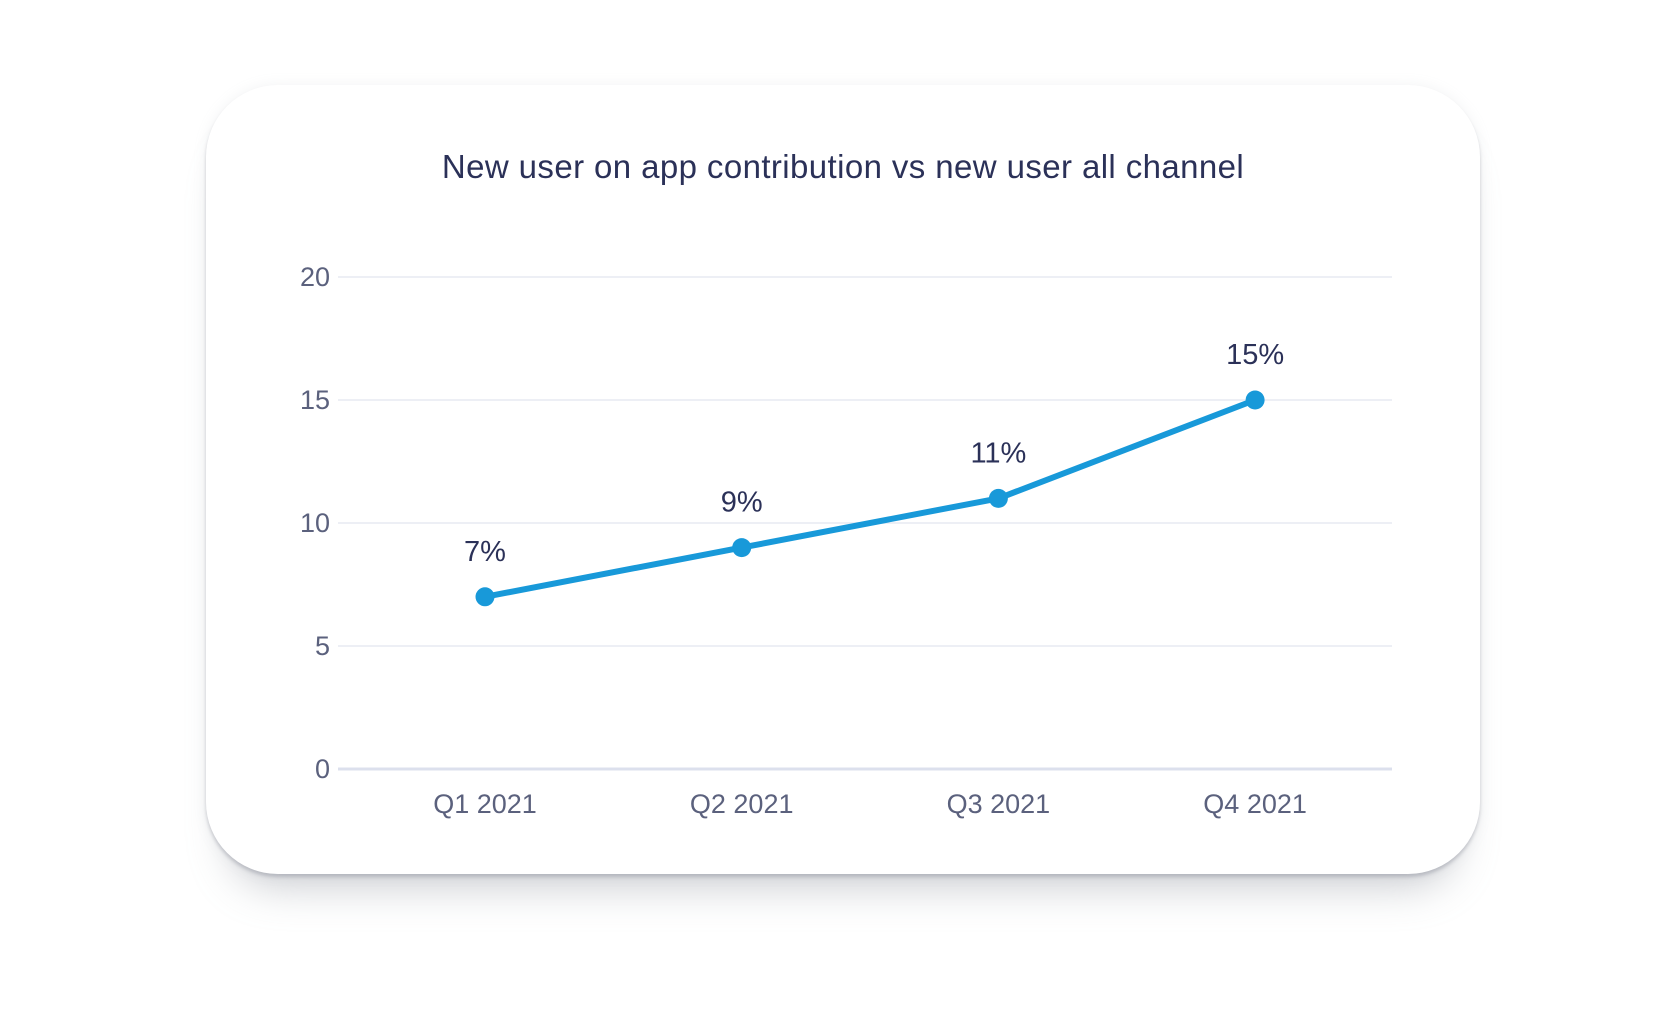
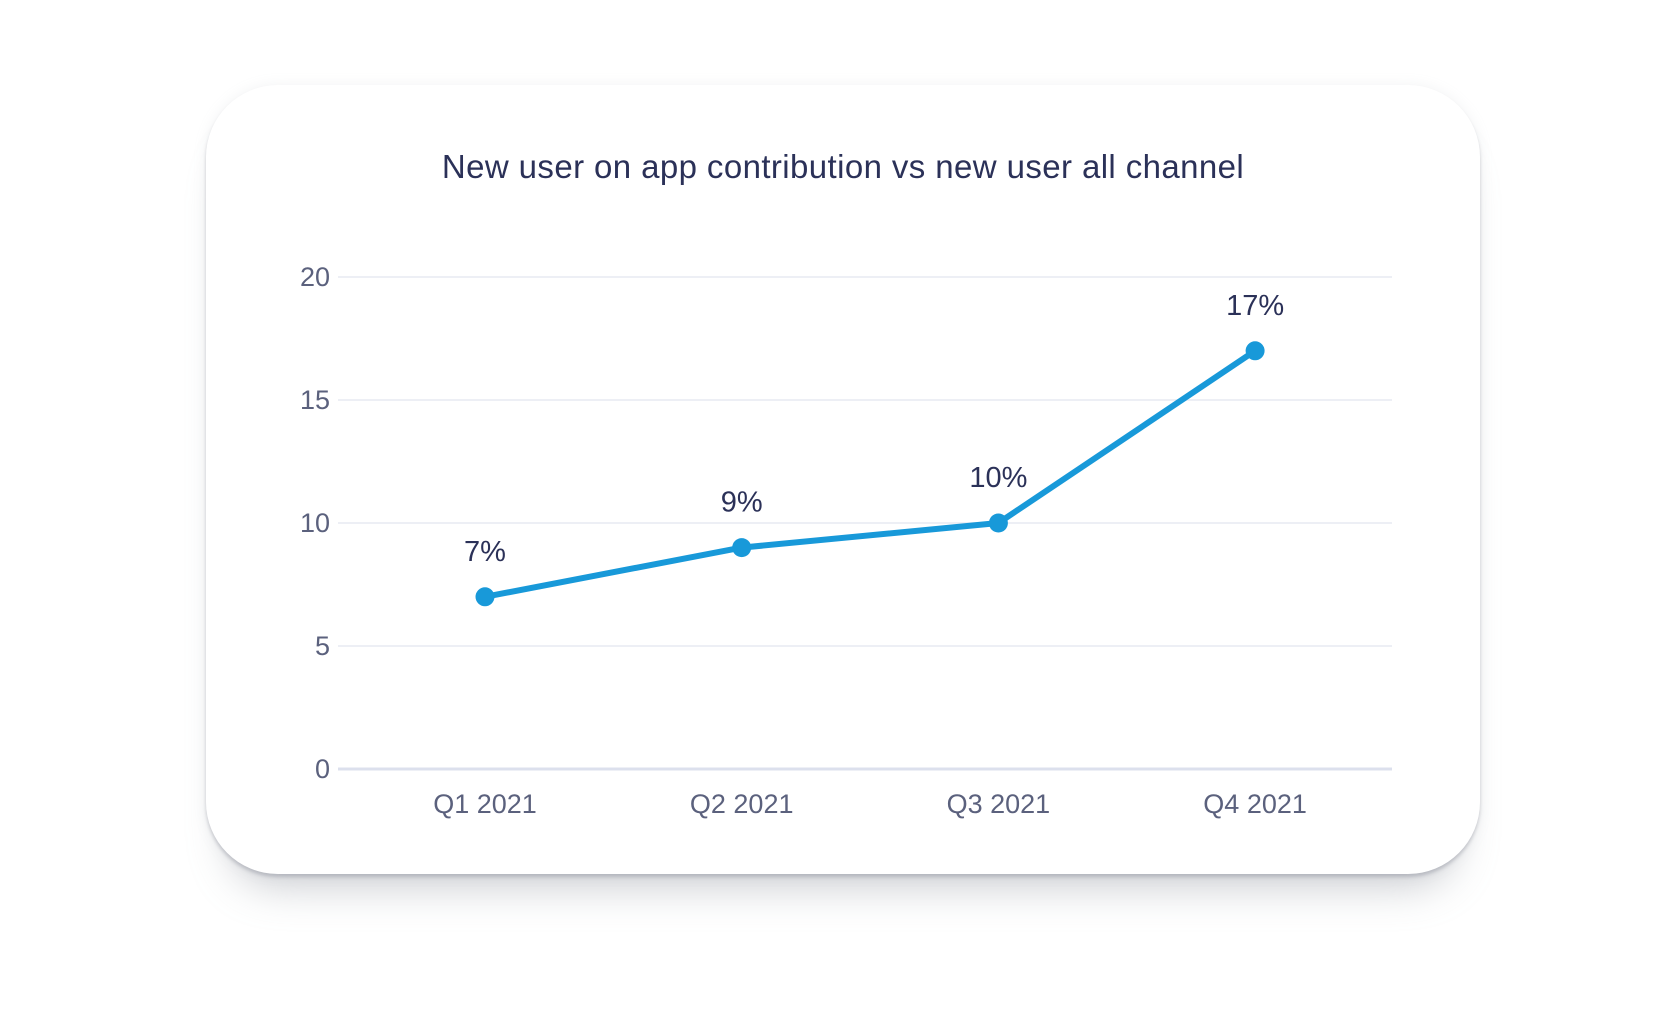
Q3 2021: 11% -> 10%
Q4 2021: 15% -> 17%
